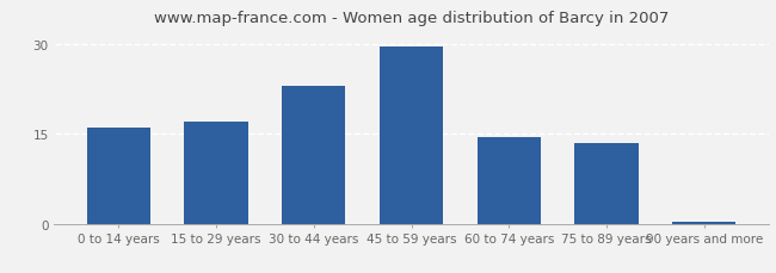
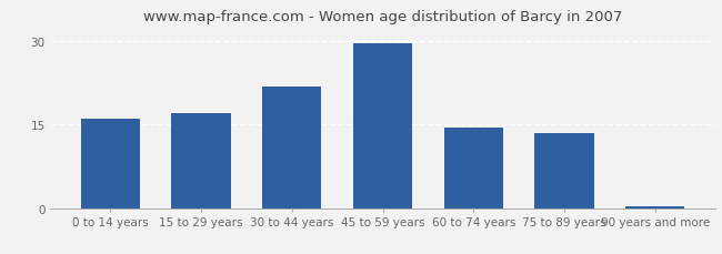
30 to 44 years: 23.0 -> 21.8
